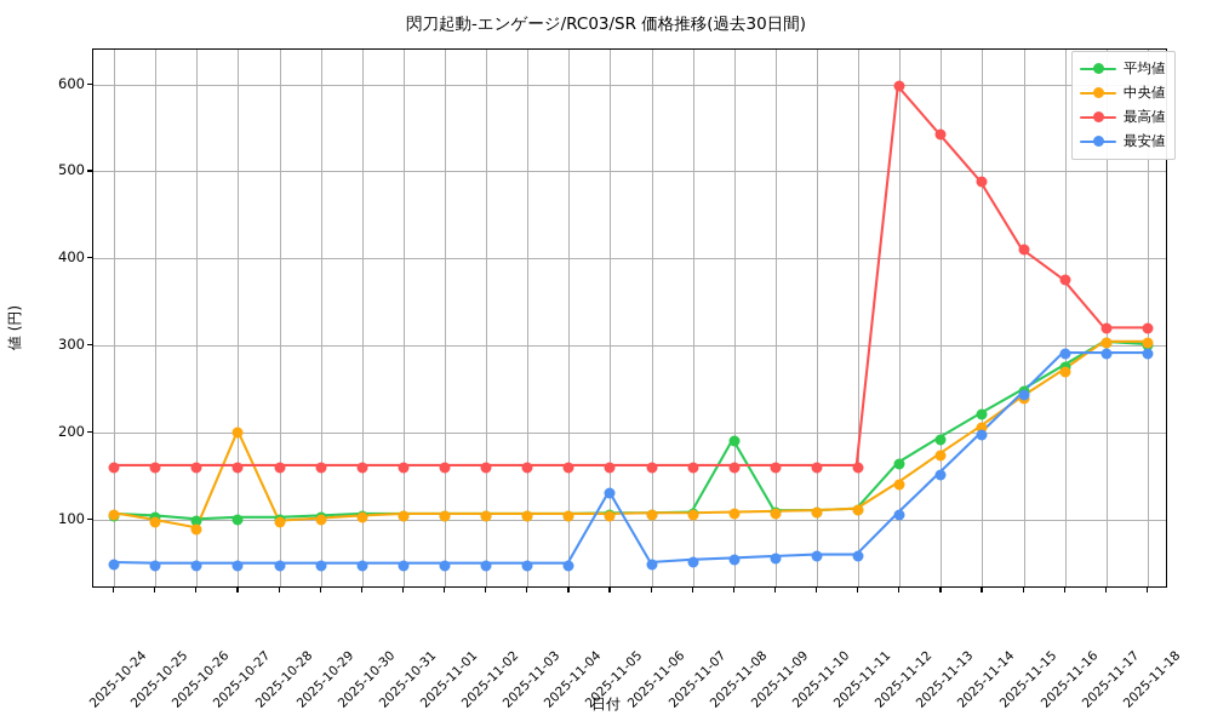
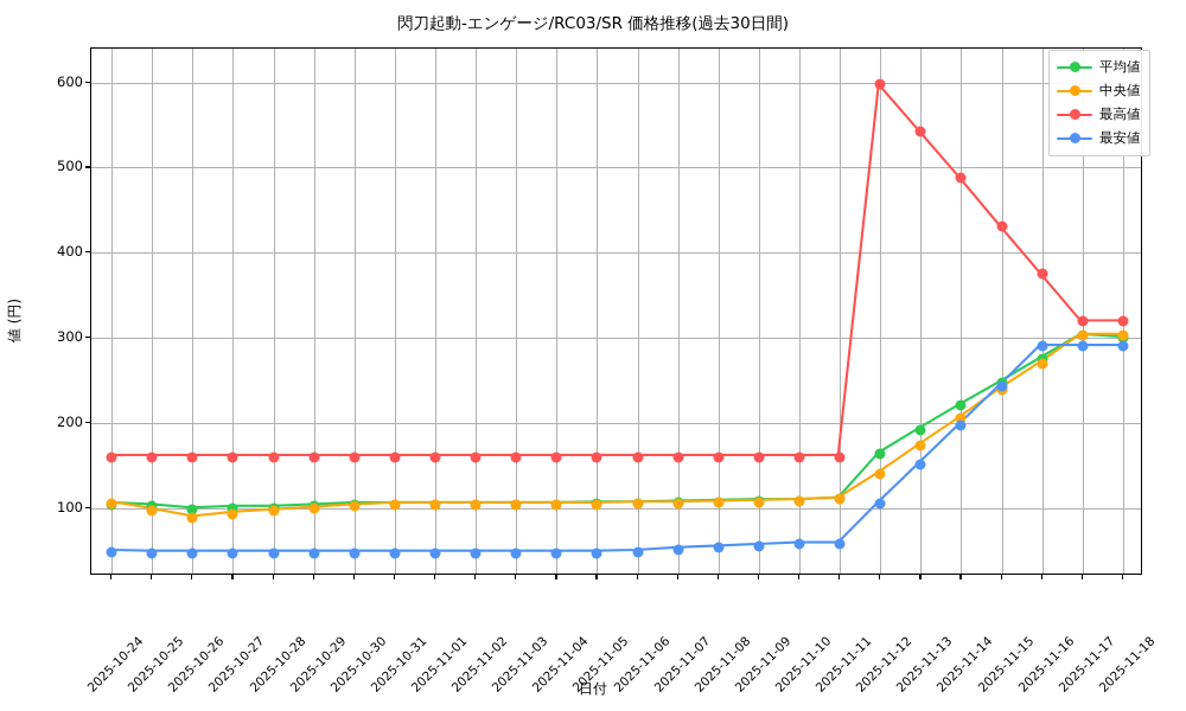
中央値/2025-10-27: 200 -> 90
最安値/2025-11-05: 130 -> 50
平均値/2025-11-08: 190 -> 110
最高値/2025-11-15: 410 -> 430
